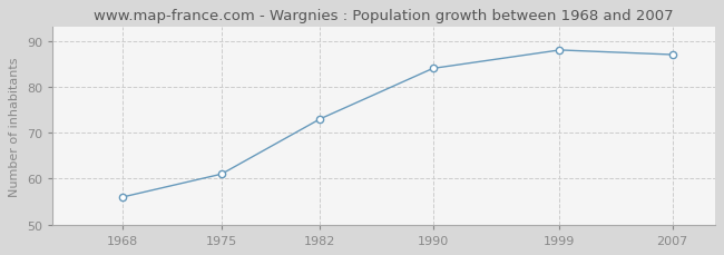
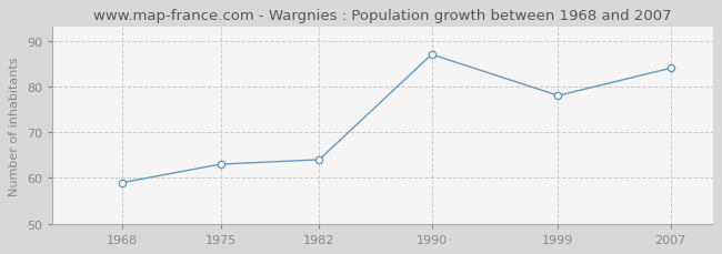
1968: 56 -> 59
1975: 61 -> 63
1982: 73 -> 64
1990: 84 -> 87
1999: 88 -> 78
2007: 87 -> 84
